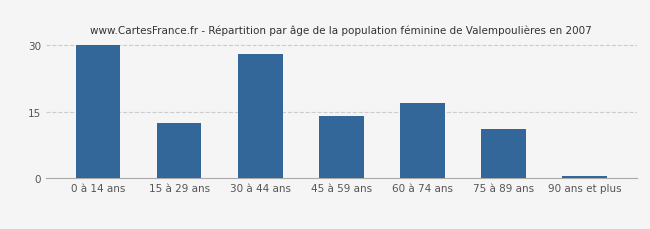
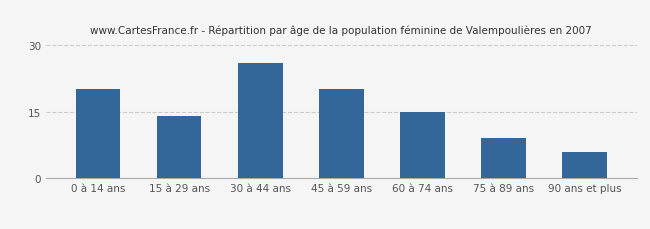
0 à 14 ans: 30.0 -> 20.0
15 à 29 ans: 12.5 -> 14.0
30 à 44 ans: 28.0 -> 26.0
45 à 59 ans: 14.0 -> 20.0
60 à 74 ans: 17.0 -> 15.0
75 à 89 ans: 11.0 -> 9.0
90 ans et plus: 0.5 -> 6.0
